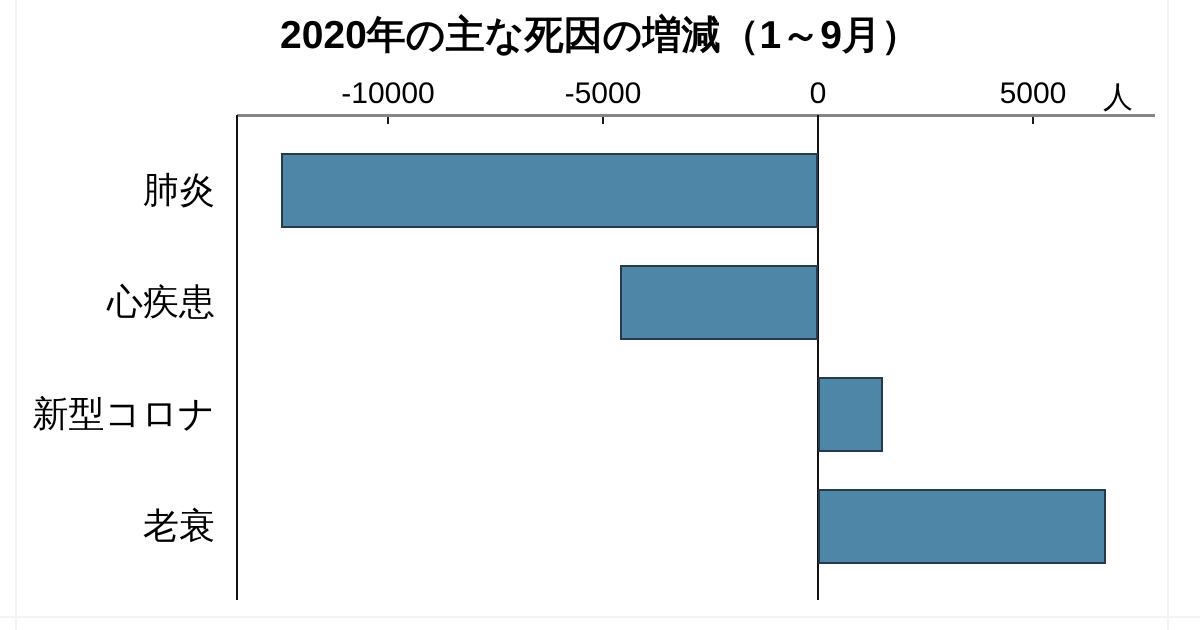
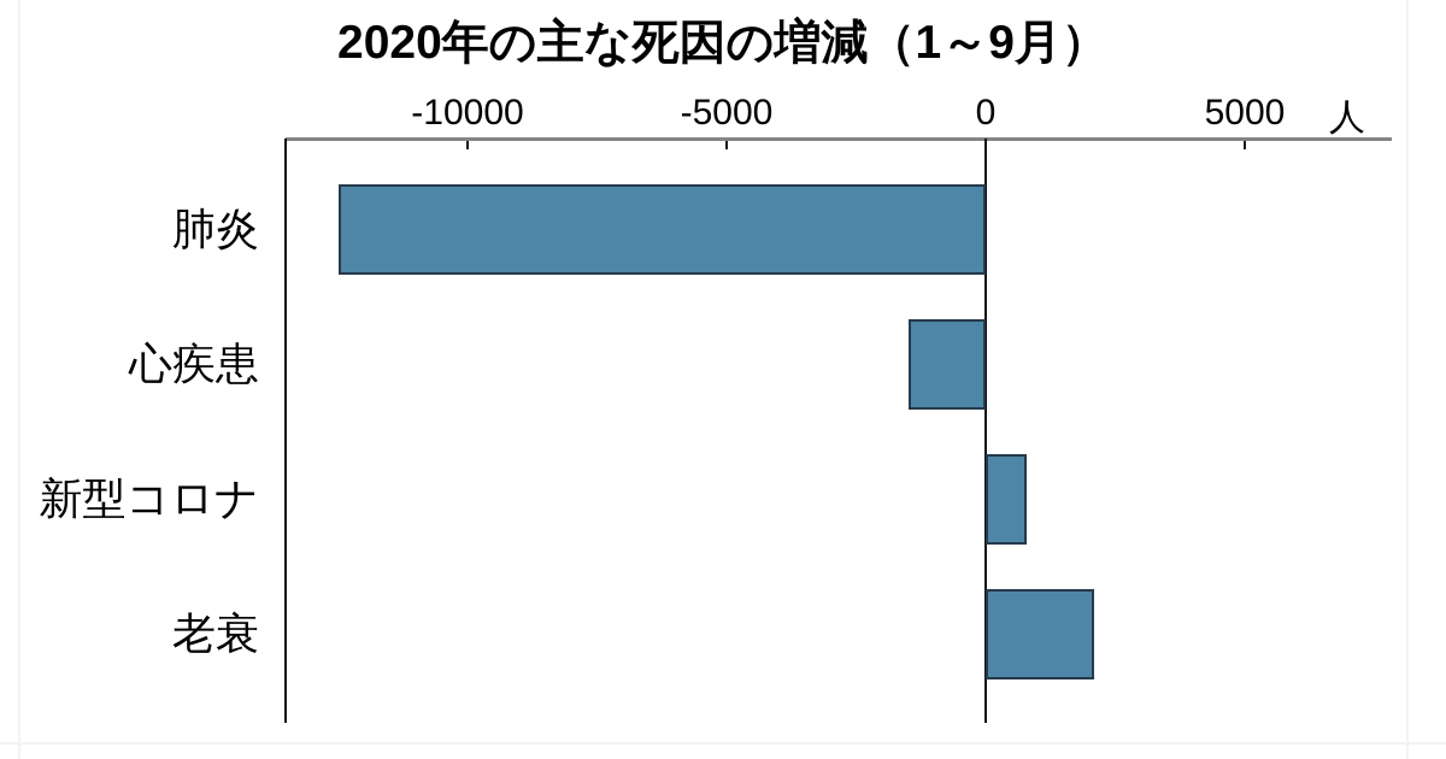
心疾患: -4600 -> -1500
新型コロナ: 1500 -> 800
老衰: 6700 -> 2100
